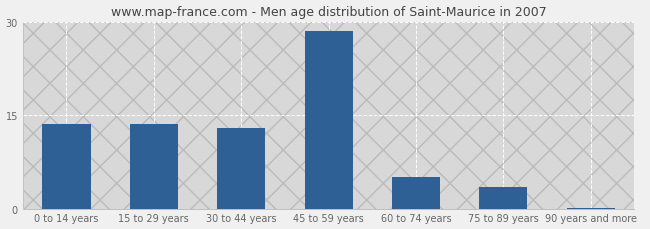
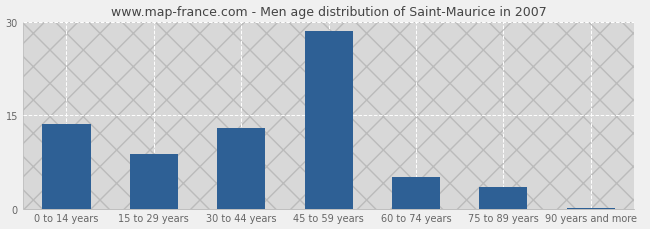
15 to 29 years: 13.5 -> 8.8
